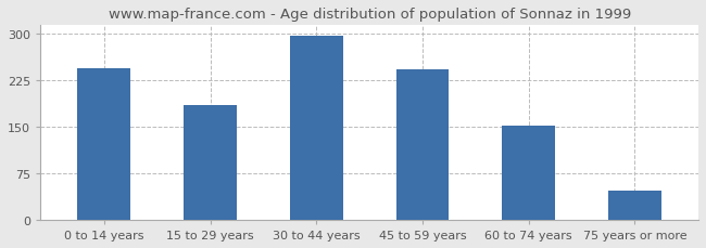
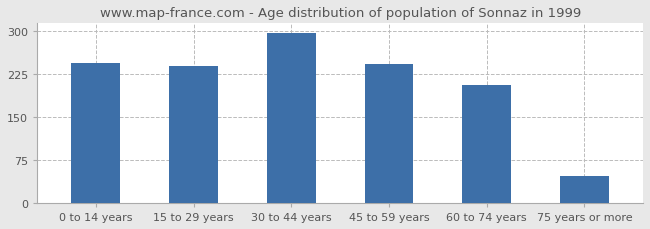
15 to 29 years: 185 -> 240
60 to 74 years: 153 -> 206
